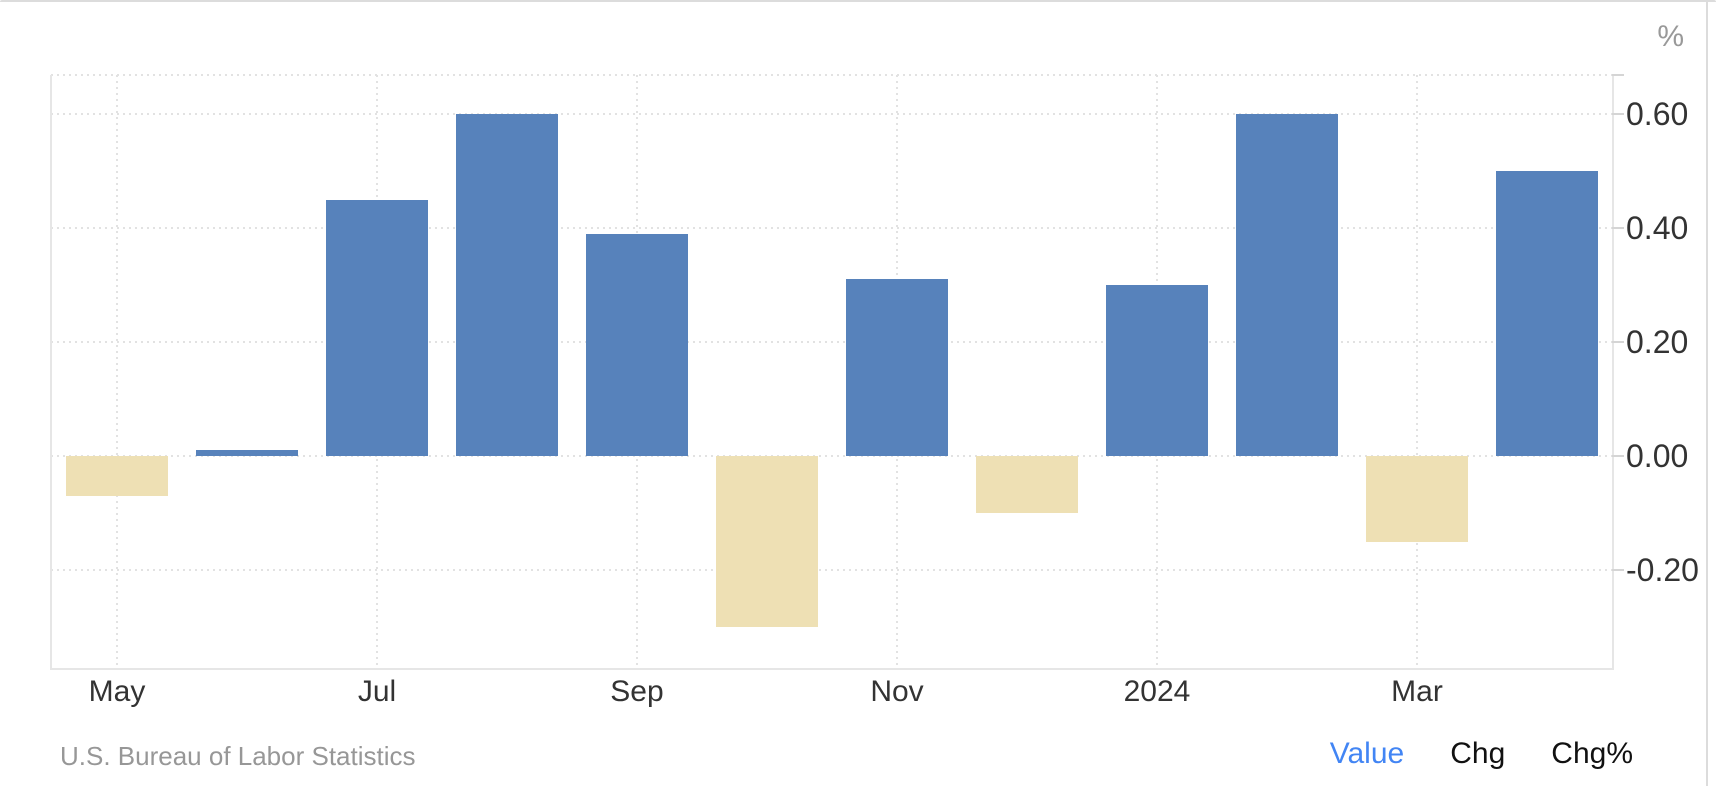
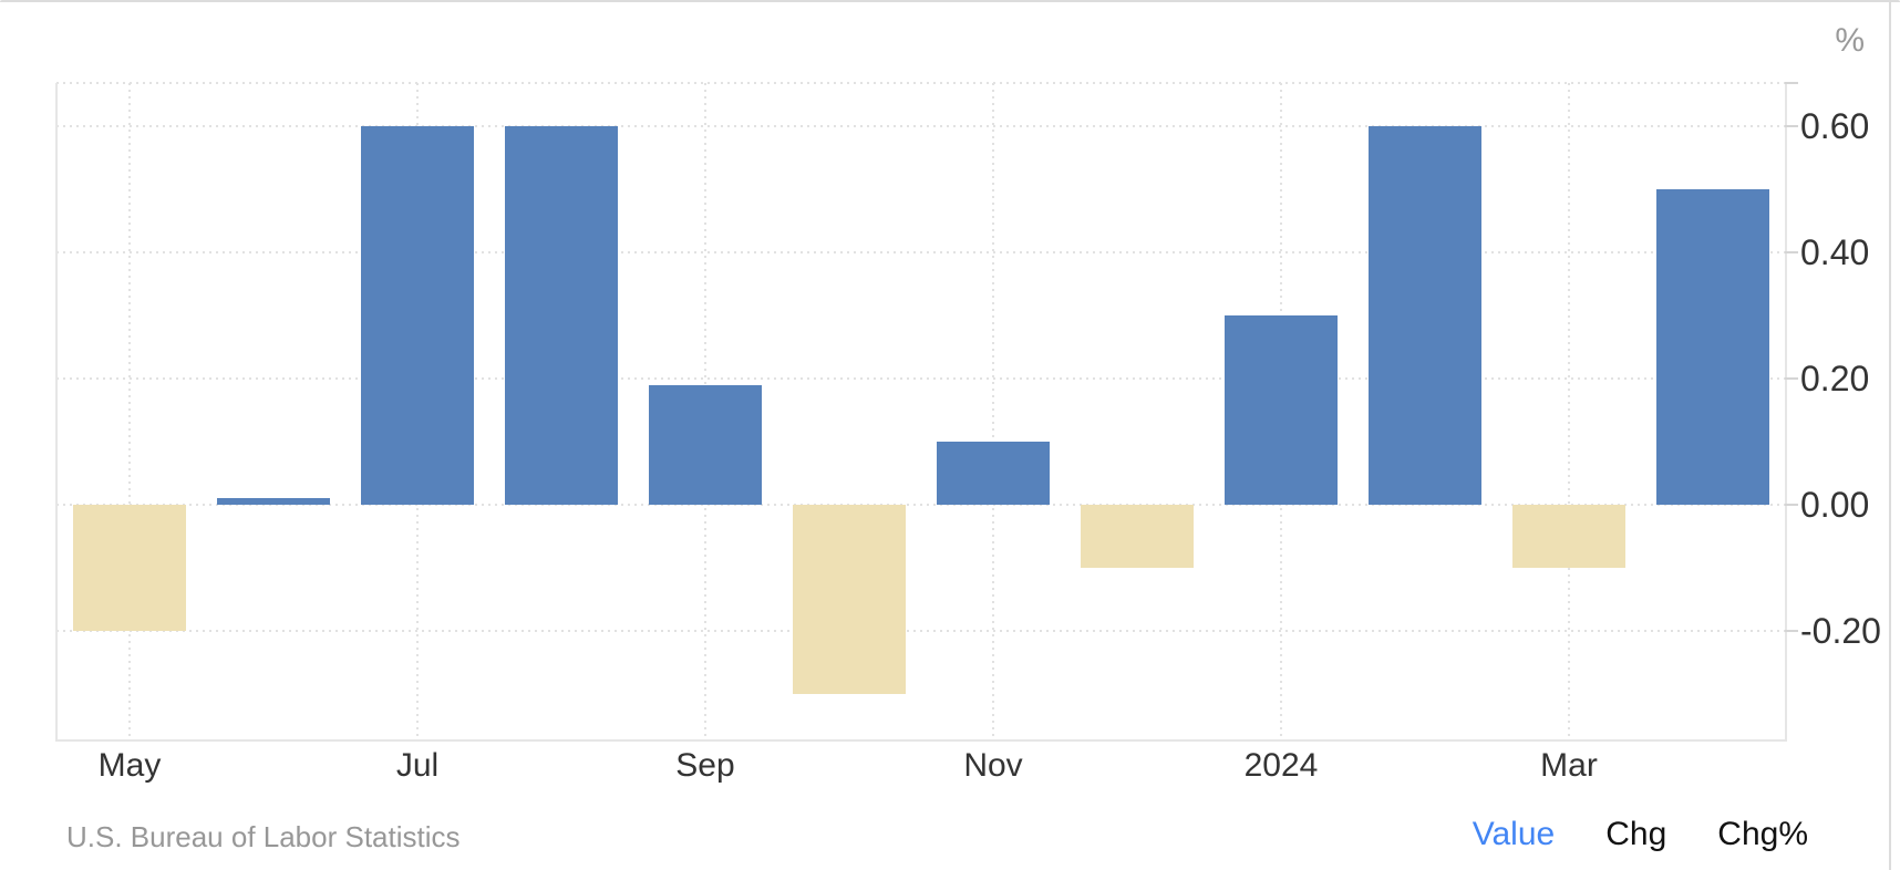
May: -0.07 -> -0.20
Jul: 0.45 -> 0.60
Sep: 0.39 -> 0.19
Nov: 0.31 -> 0.10
Mar: -0.15 -> -0.10
